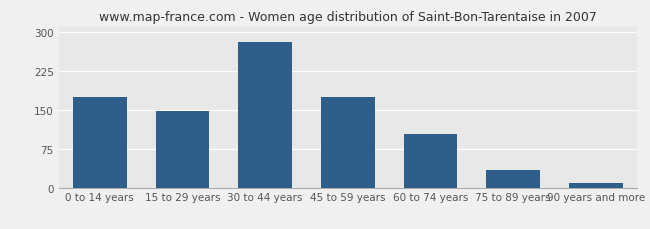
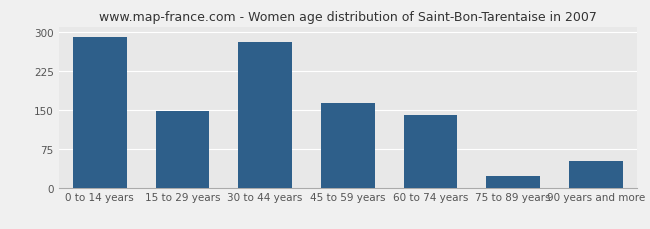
0 to 14 years: 175 -> 290
45 to 59 years: 175 -> 162
60 to 74 years: 103 -> 140
75 to 89 years: 33 -> 22
90 years and more: 8 -> 52
